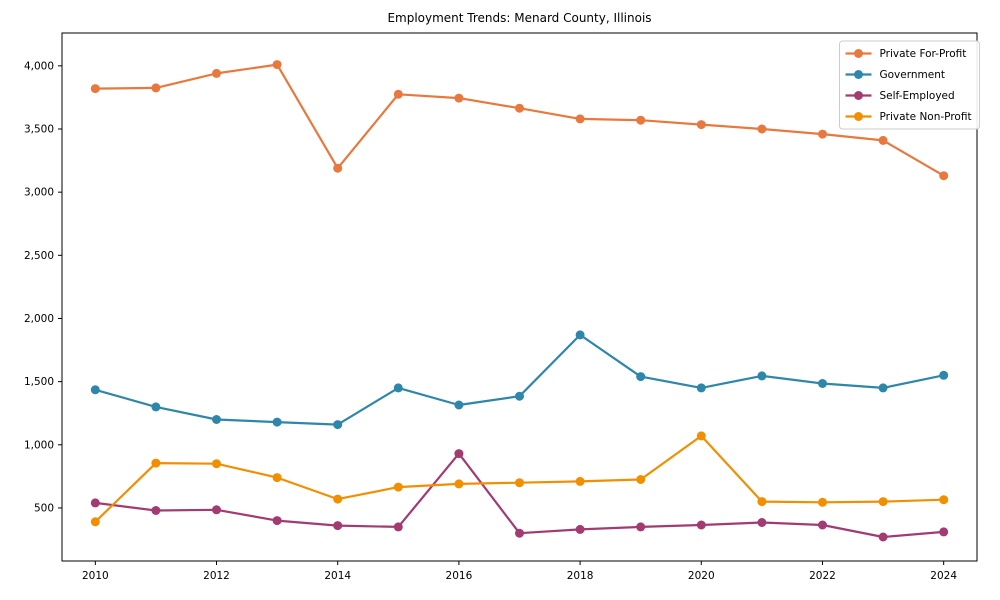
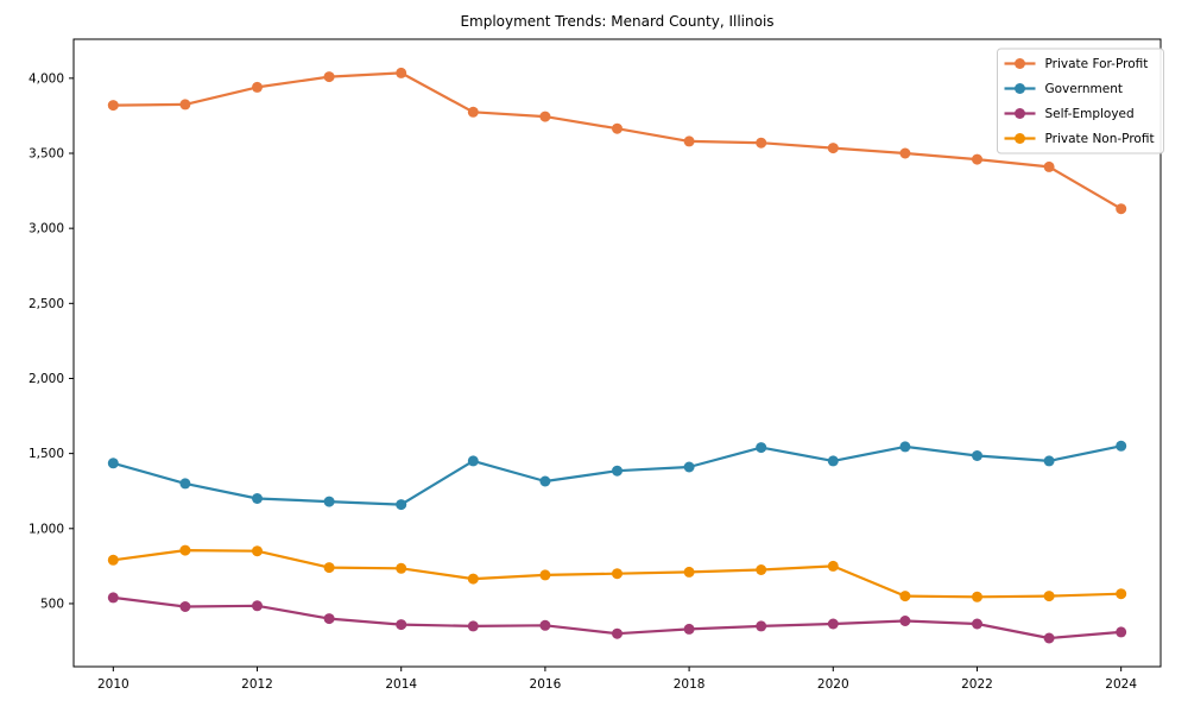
Private Non-Profit/2010: 390 -> 790
Private For-Profit/2014: 3190 -> 4040
Private Non-Profit/2014: 570 -> 740
Self-Employed/2016: 930 -> 360
Government/2018: 1870 -> 1410
Private Non-Profit/2020: 1070 -> 750
